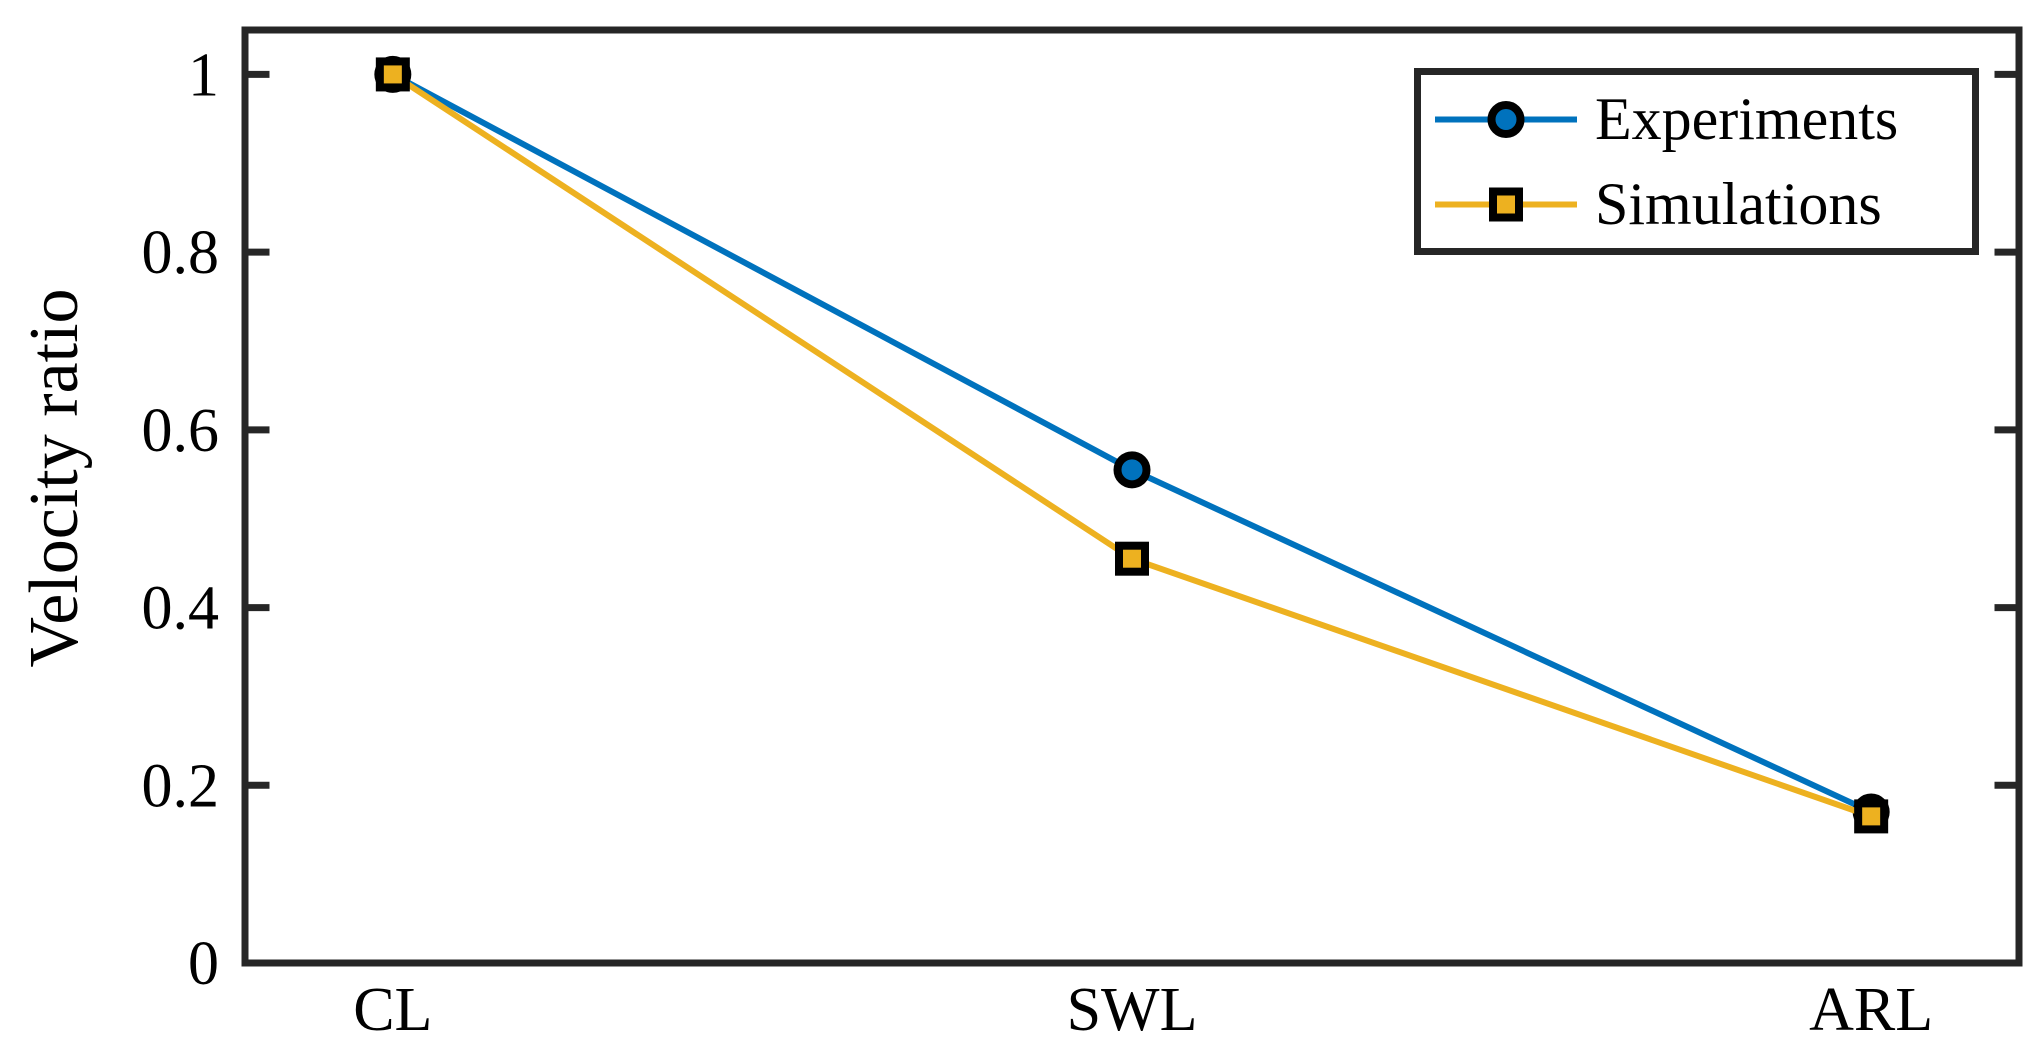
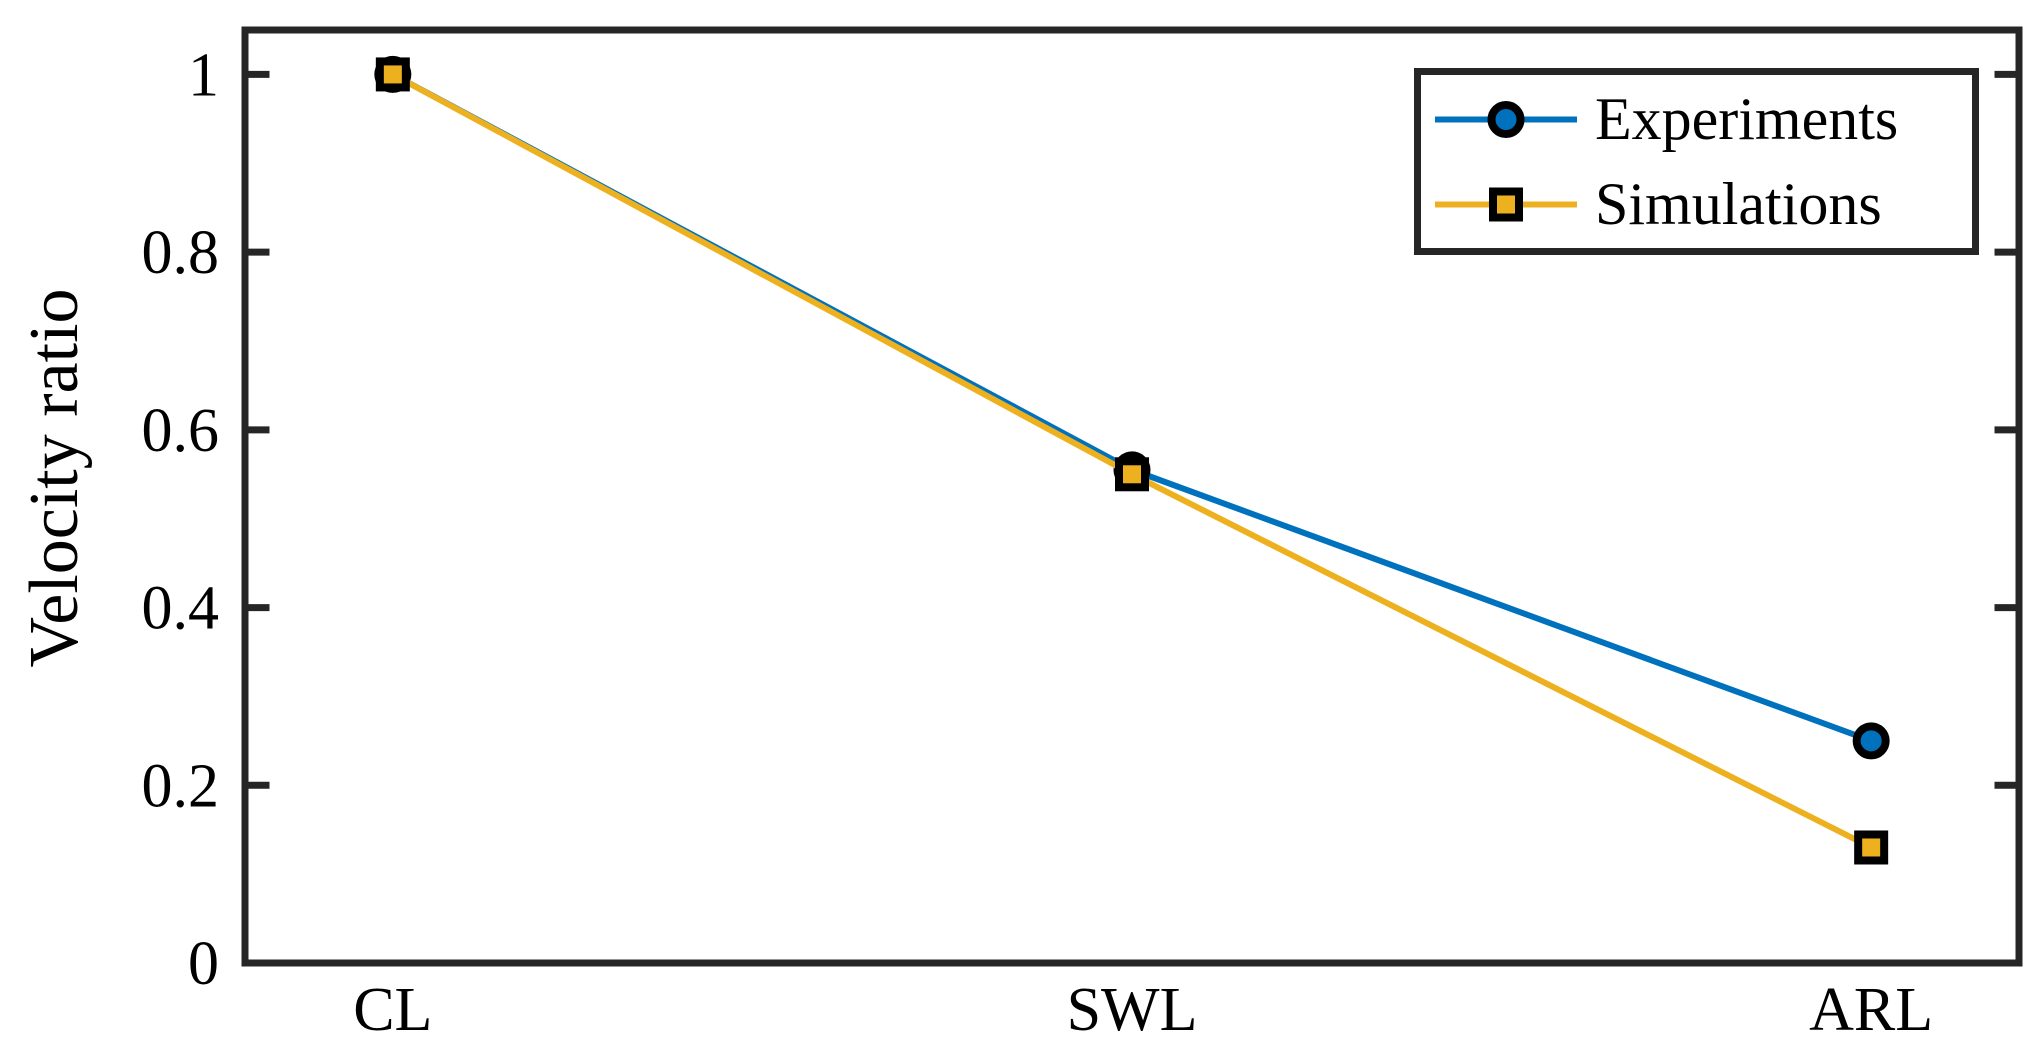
Simulations/SWL: 0.46 -> 0.55
Experiments/ARL: 0.17 -> 0.25
Simulations/ARL: 0.17 -> 0.13
